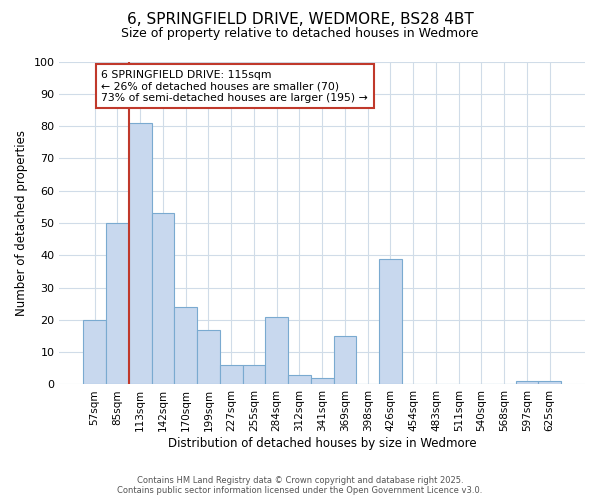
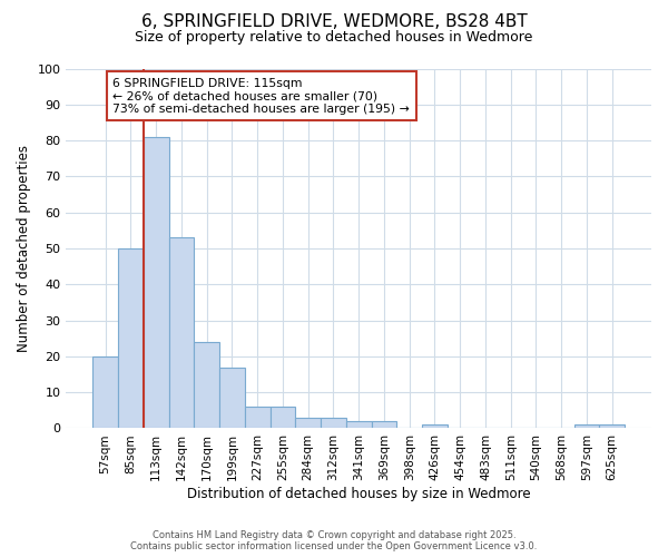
284sqm: 21 -> 3
369sqm: 15 -> 2
426sqm: 39 -> 1
